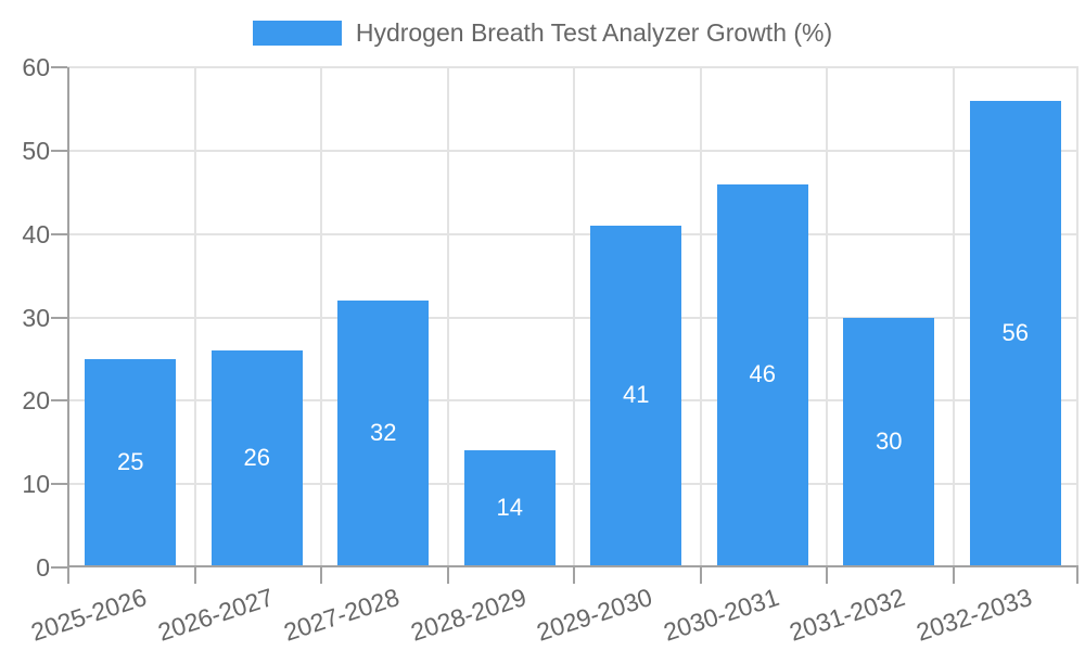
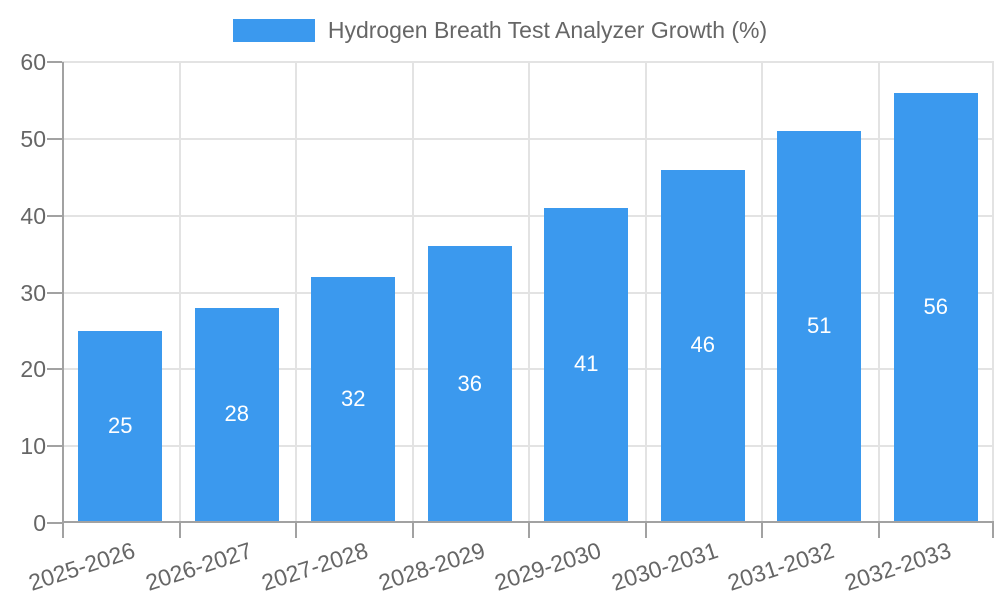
2026-2027: 26 -> 28
2028-2029: 14 -> 36
2031-2032: 30 -> 51
